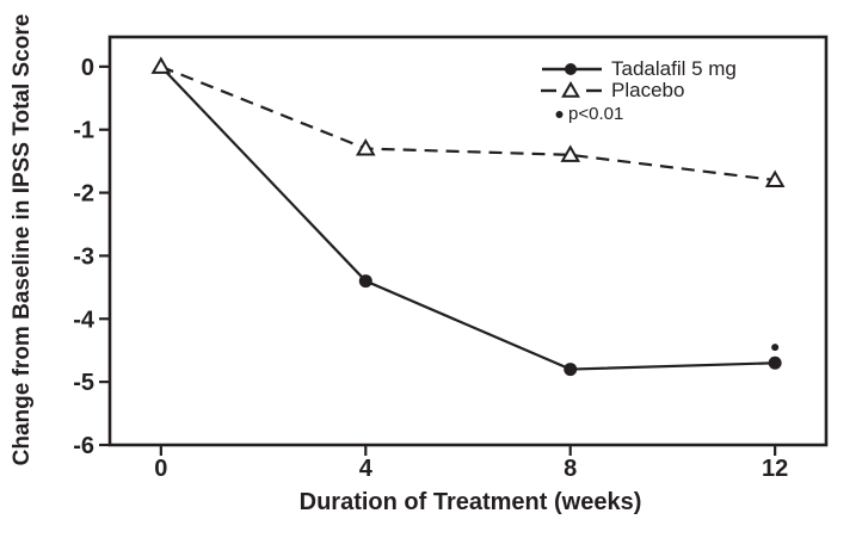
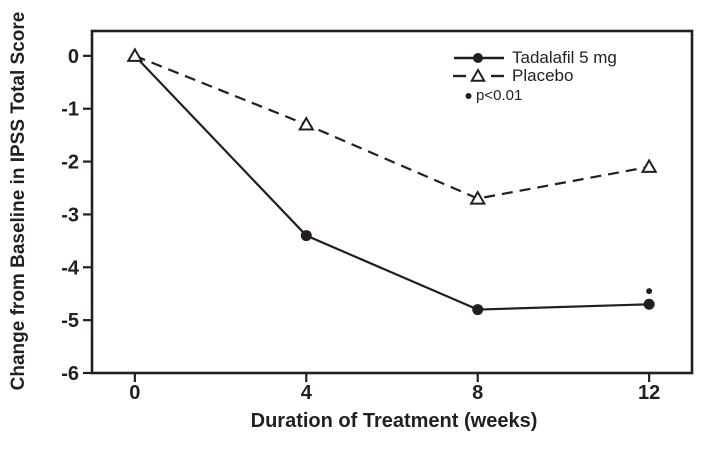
Placebo/8: -1.4 -> -2.7
Placebo/12: -1.8 -> -2.1
